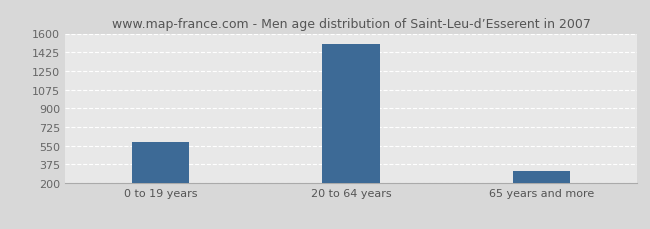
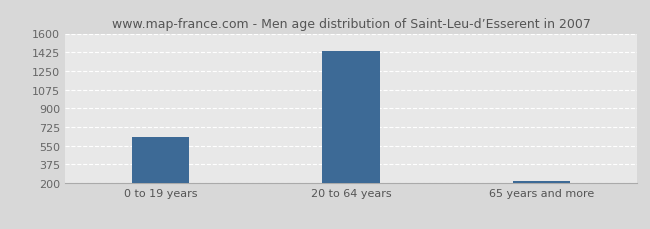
0 to 19 years: 580 -> 630
20 to 64 years: 1500 -> 1430
65 years and more: 310 -> 220
